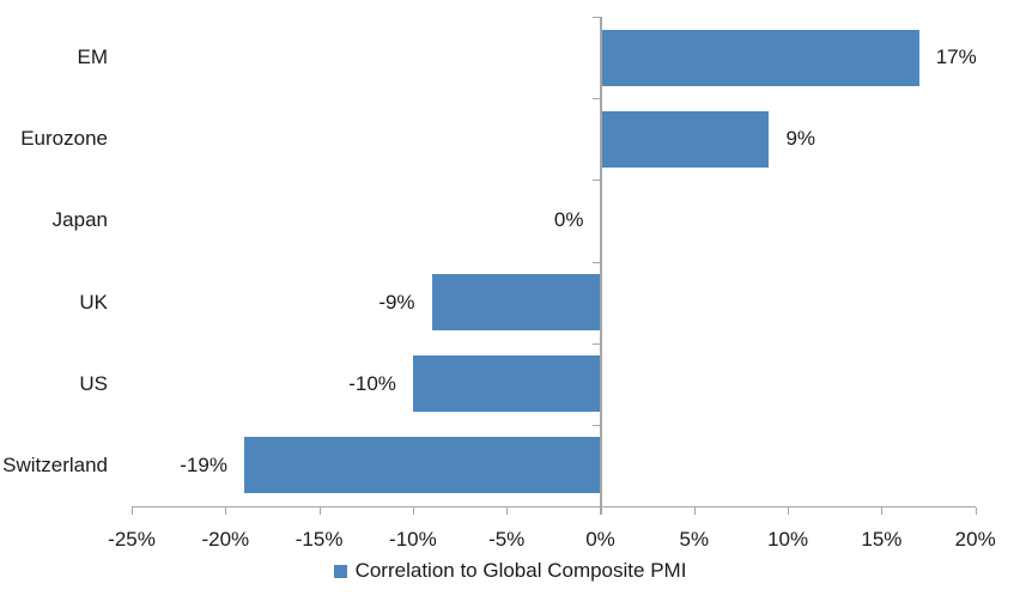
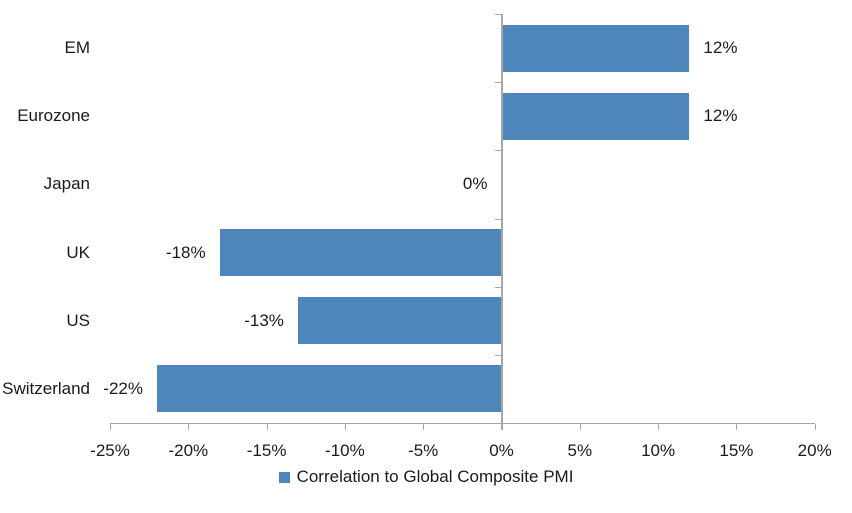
EM: 17% -> 12%
Eurozone: 9% -> 12%
UK: -9% -> -18%
US: -10% -> -13%
Switzerland: -19% -> -22%
